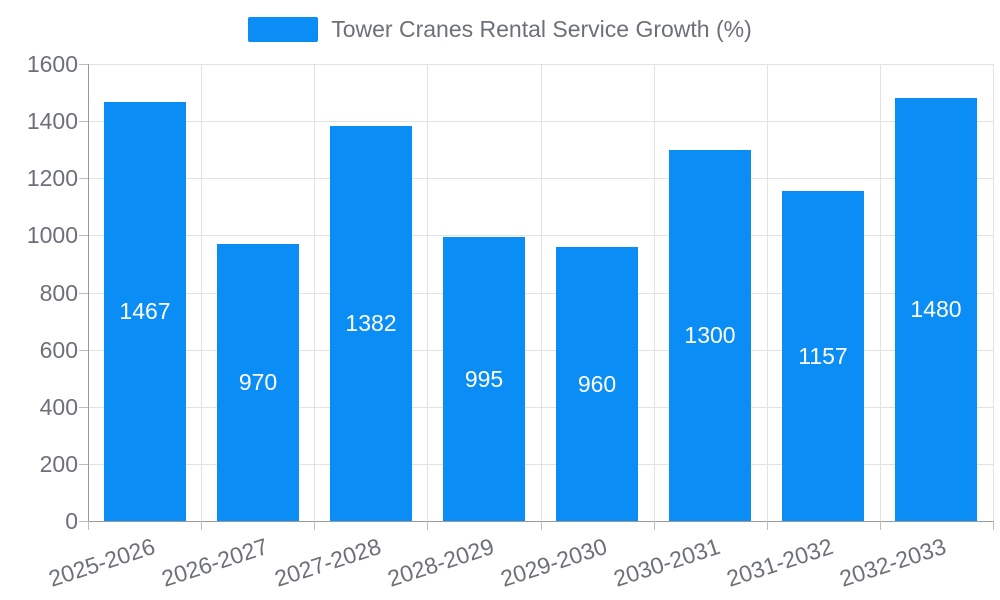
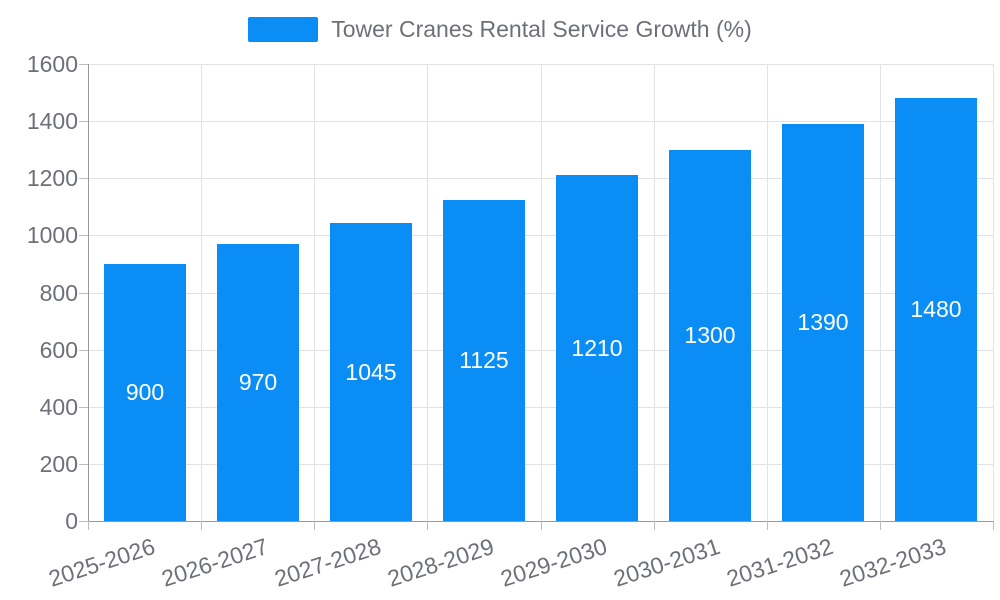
2025-2026: 1467 -> 900
2027-2028: 1382 -> 1045
2028-2029: 995 -> 1125
2029-2030: 960 -> 1210
2031-2032: 1157 -> 1390
